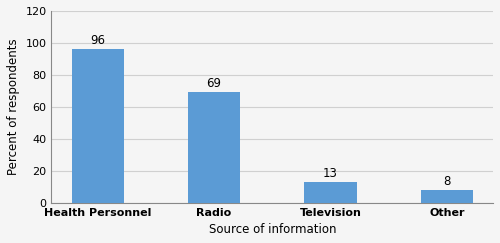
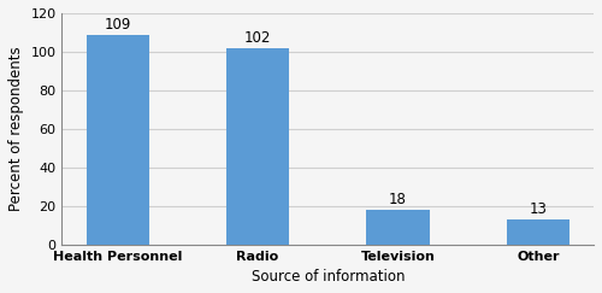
Health Personnel: 96 -> 109
Radio: 69 -> 102
Television: 13 -> 18
Other: 8 -> 13
